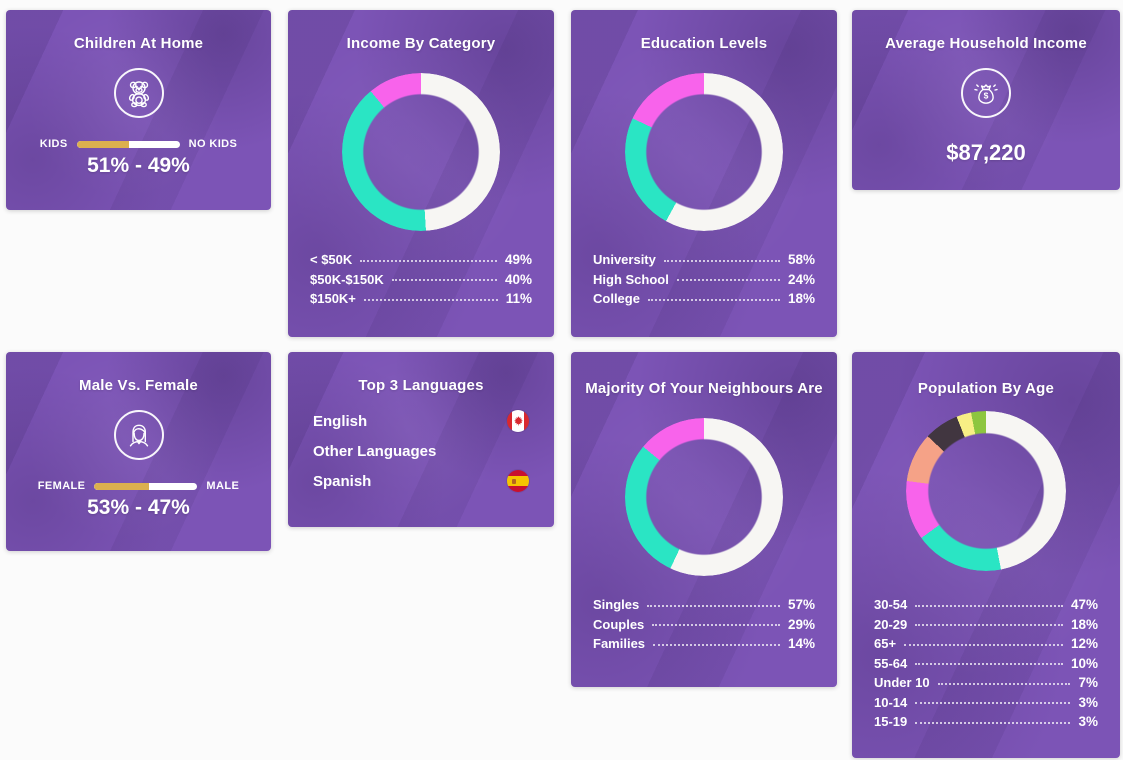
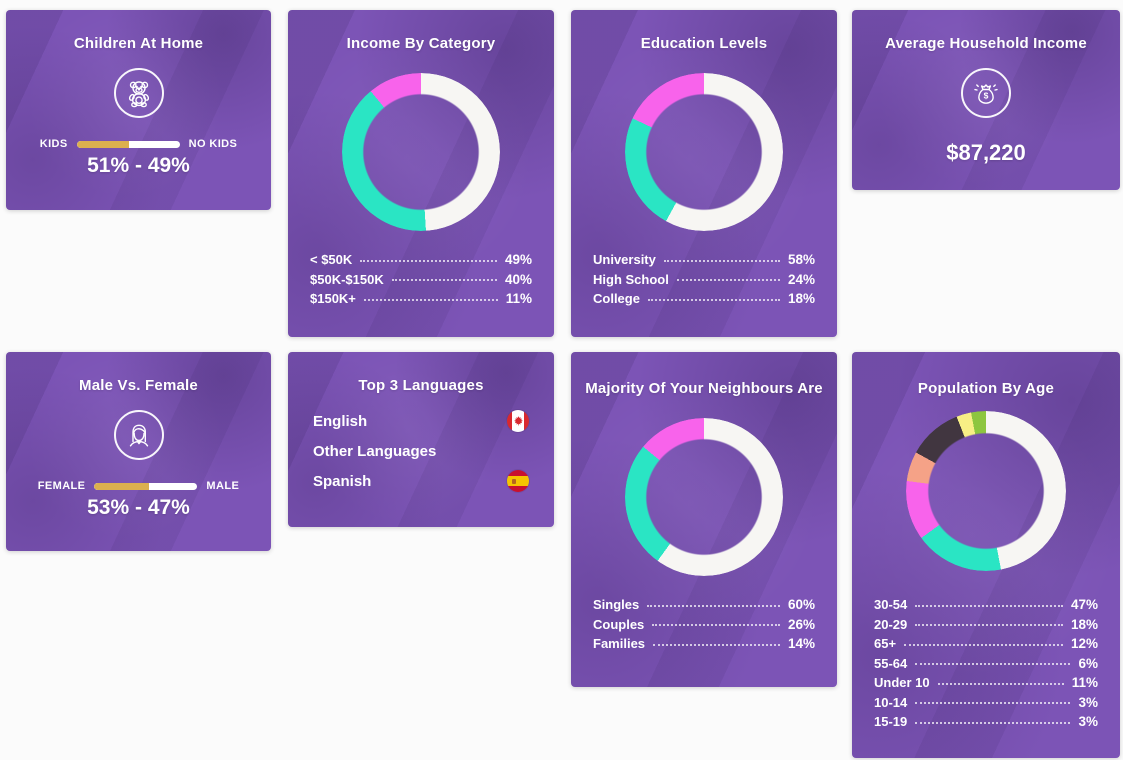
Majority Of Your Neighbours Are/Singles: 57% -> 60%
Majority Of Your Neighbours Are/Couples: 29% -> 26%
Population By Age/55-64: 10% -> 6%
Population By Age/Under 10: 7% -> 11%
